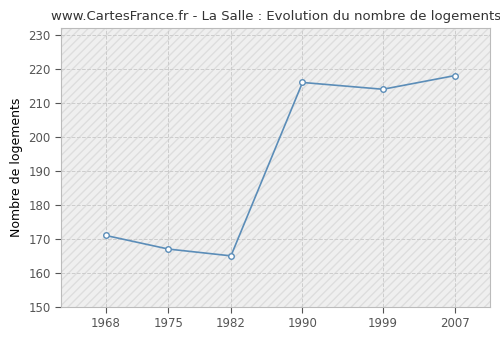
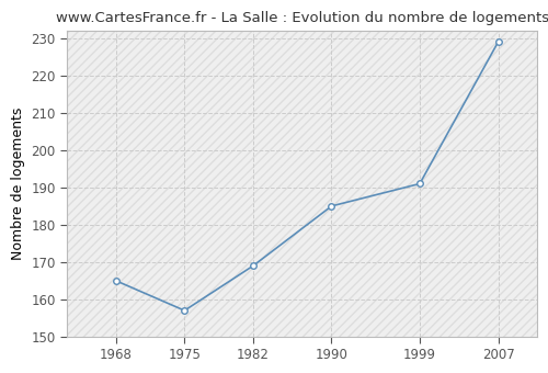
1968: 171 -> 165
1975: 167 -> 157
1982: 165 -> 169
1990: 216 -> 185
1999: 214 -> 191
2007: 218 -> 229
